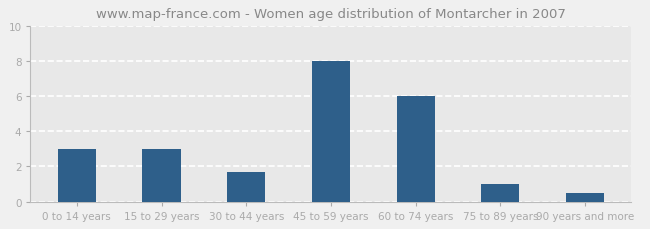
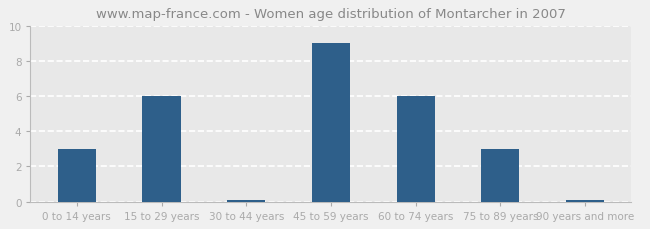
15 to 29 years: 3.0 -> 6.0
30 to 44 years: 1.7 -> 0.1
45 to 59 years: 8.0 -> 9.0
75 to 89 years: 1.0 -> 3.0
90 years and more: 0.5 -> 0.1
